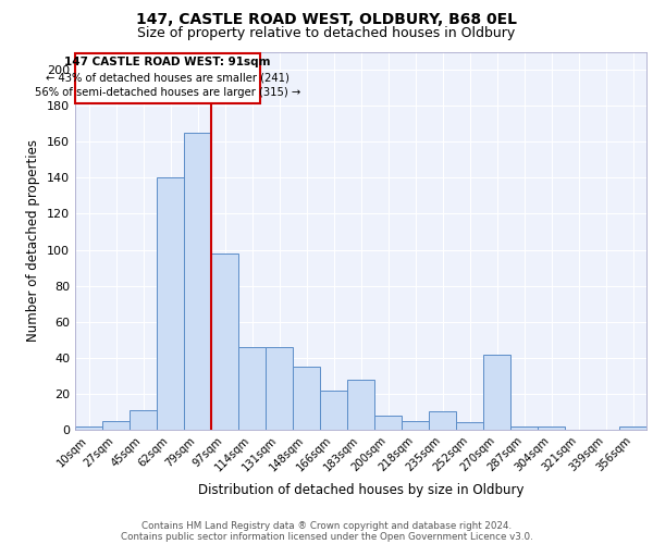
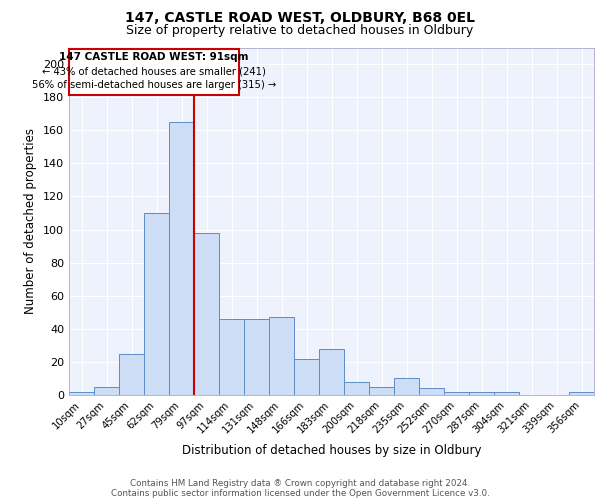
45sqm: 11 -> 25
62sqm: 140 -> 110
148sqm: 35 -> 47
270sqm: 42 -> 2
